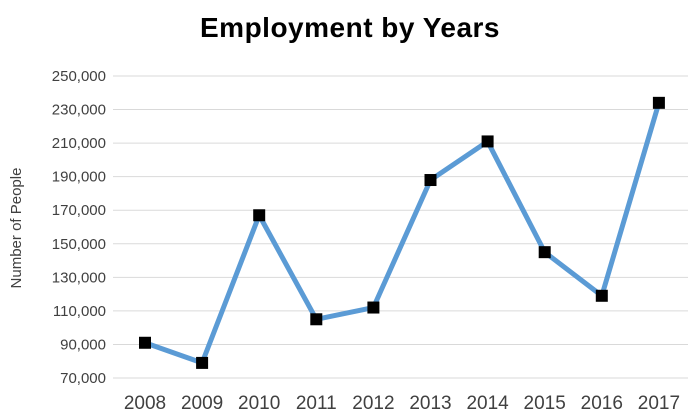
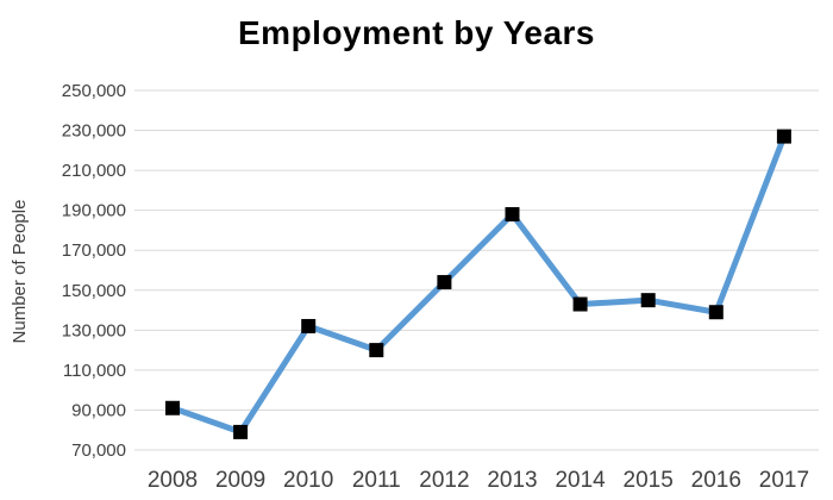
2010: 167000 -> 132000
2011: 105000 -> 120000
2012: 112000 -> 154000
2014: 211000 -> 143000
2016: 119000 -> 139000
2017: 234000 -> 227000
